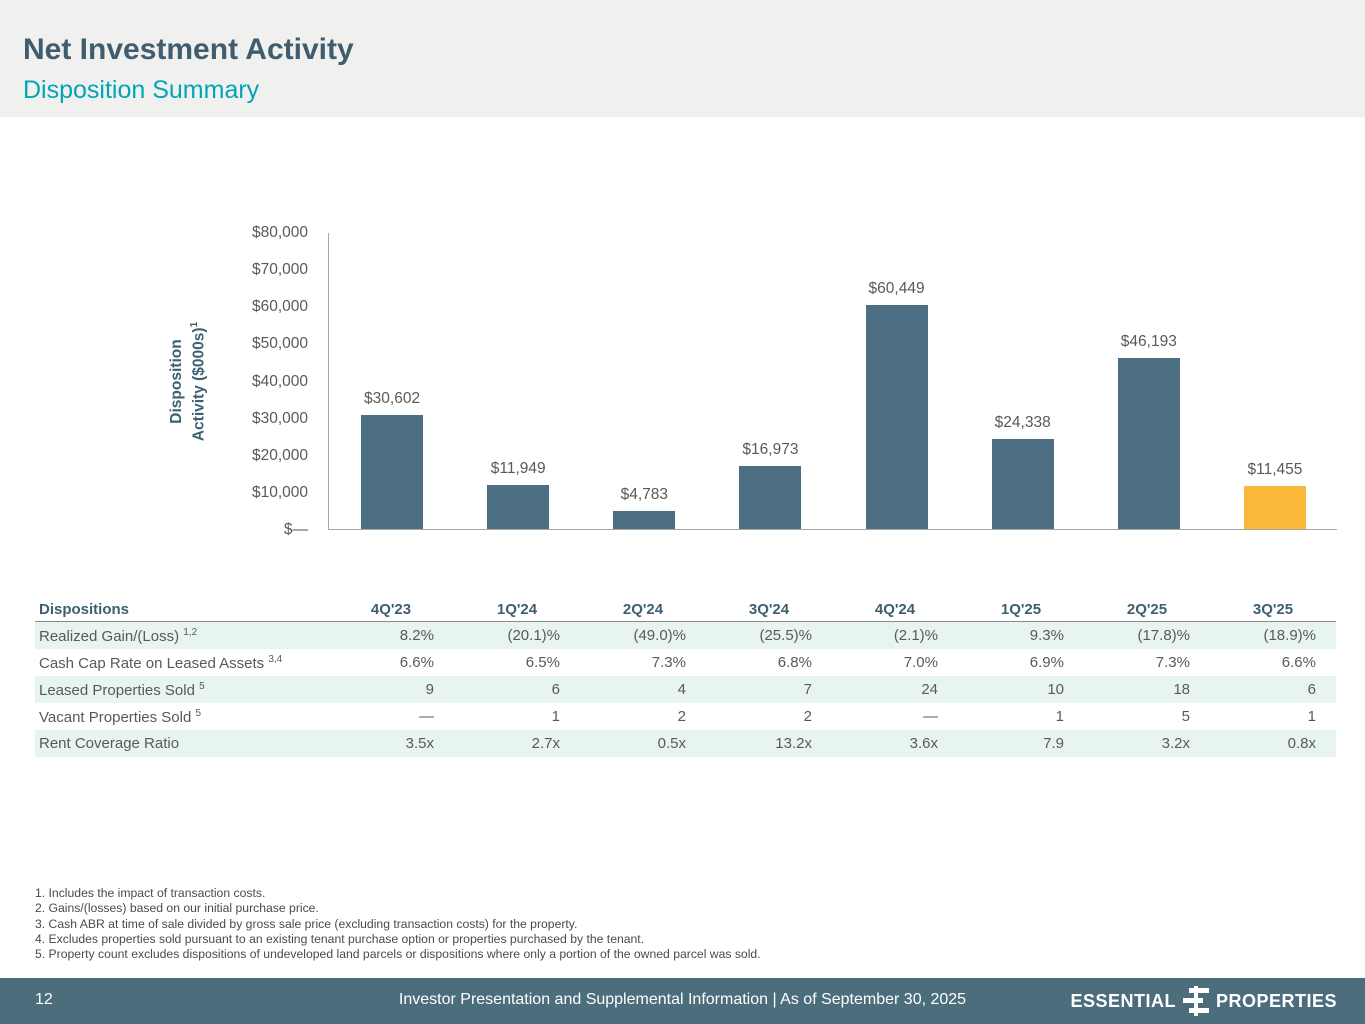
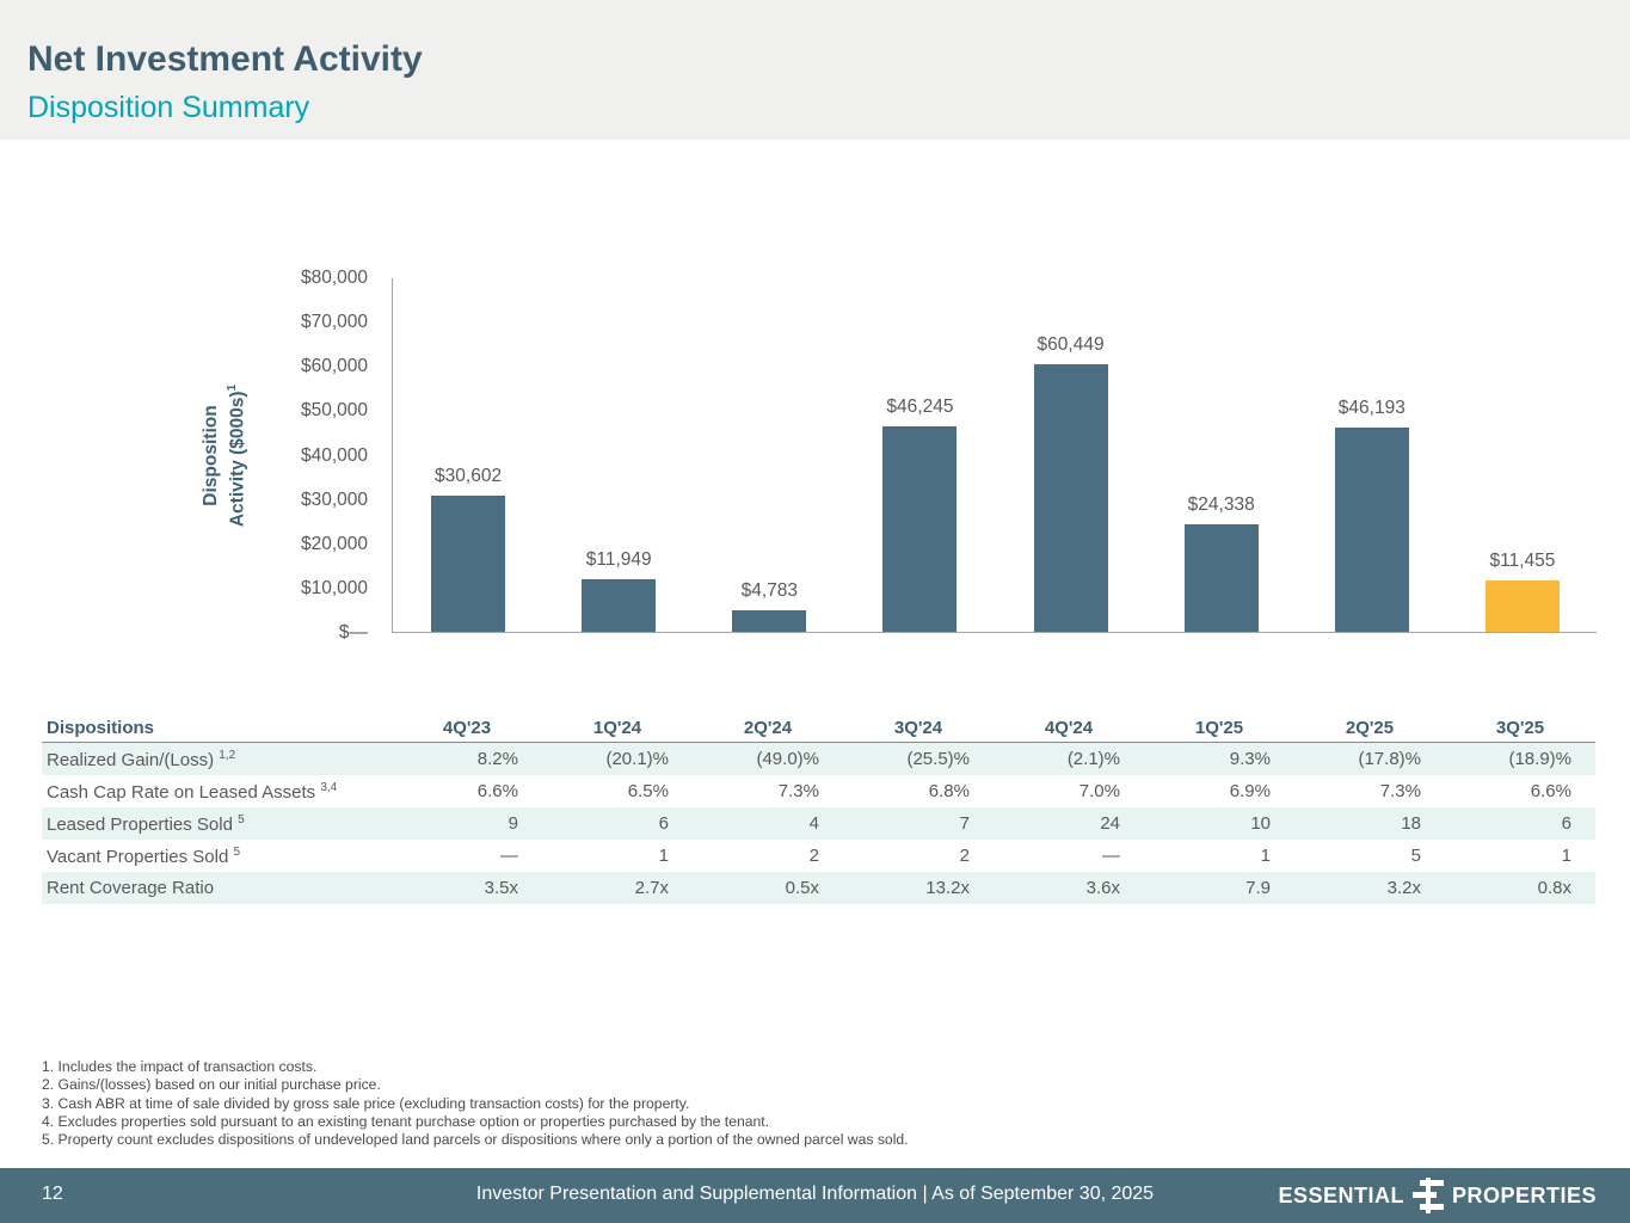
3Q'24: $16,973 -> $46,245
